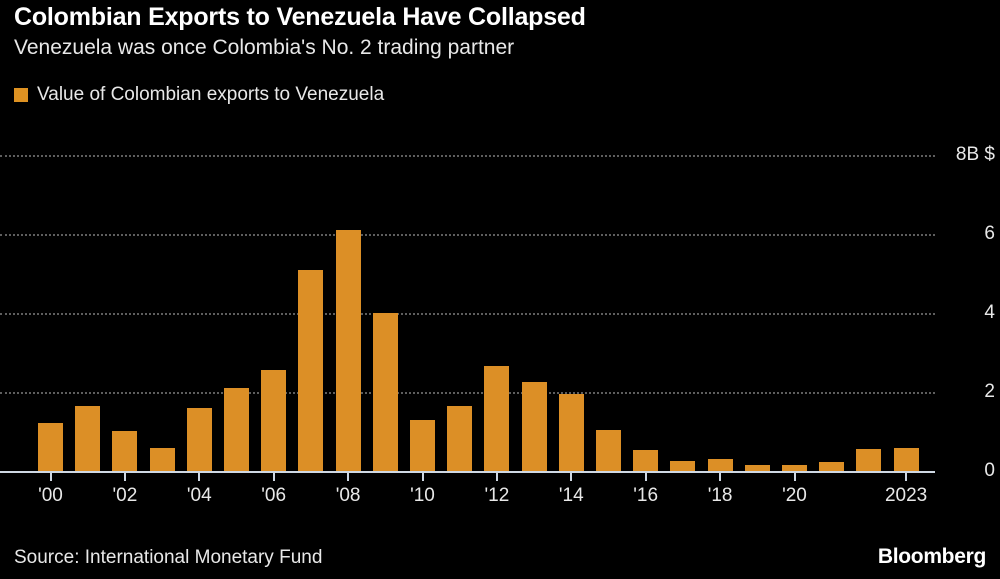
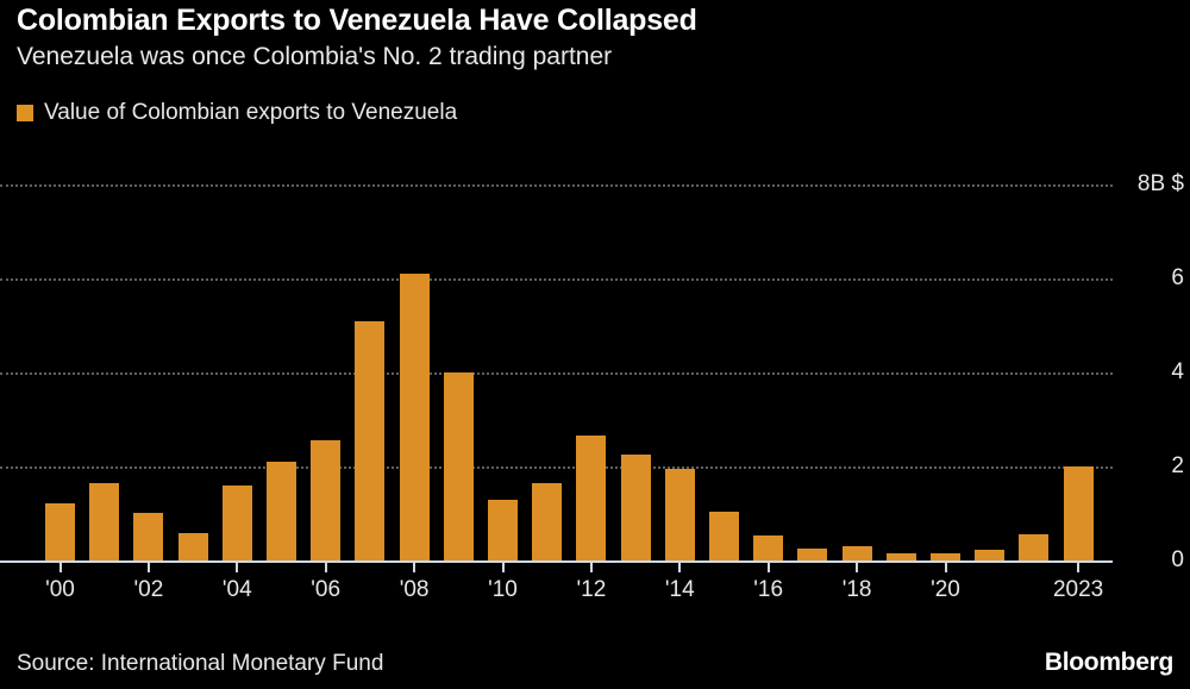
2023: 0.6 -> 2.0
